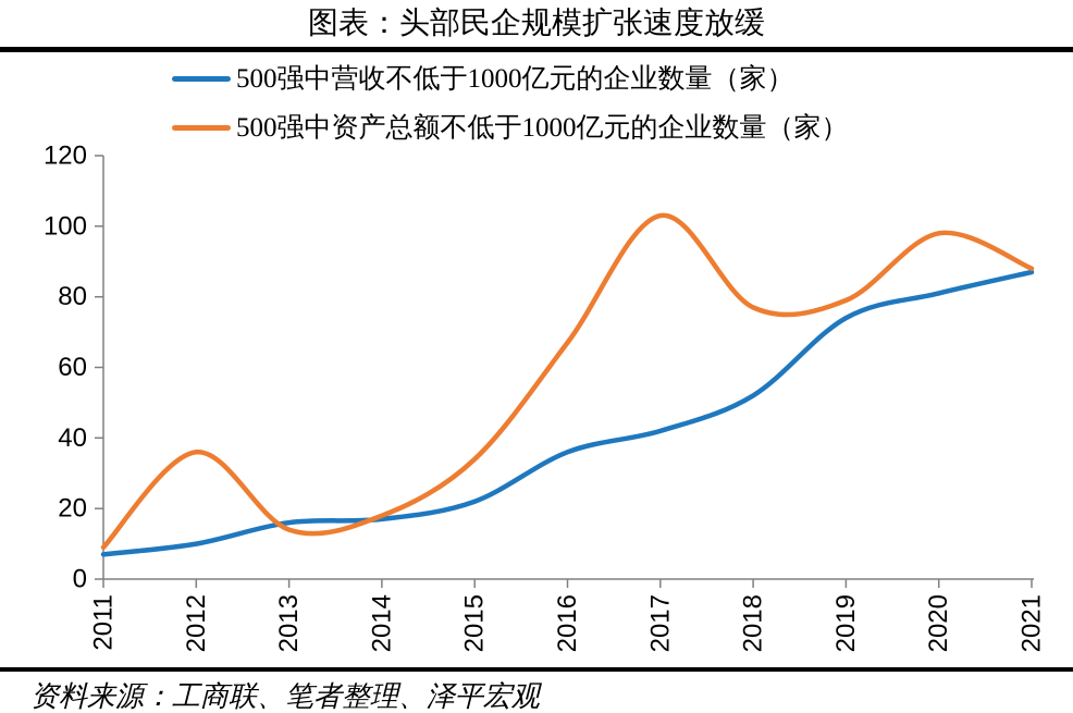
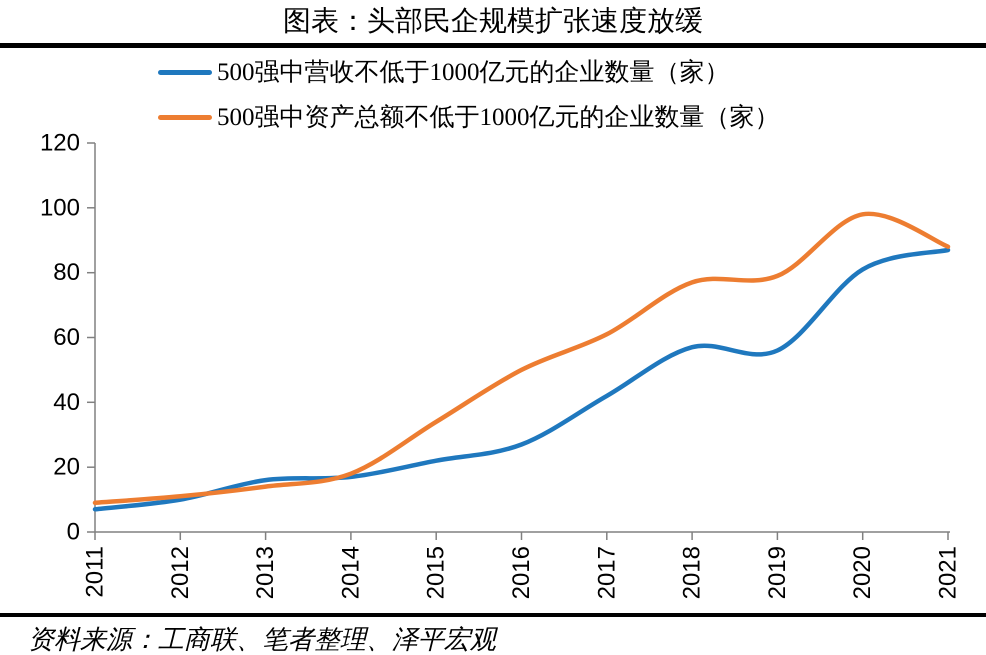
500强中资产总额不低于1000亿元的企业数量（家）/2012: 36 -> 11
500强中营收不低于1000亿元的企业数量（家）/2016: 36 -> 27
500强中资产总额不低于1000亿元的企业数量（家）/2016: 67 -> 50
500强中资产总额不低于1000亿元的企业数量（家）/2017: 103 -> 61
500强中营收不低于1000亿元的企业数量（家）/2018: 52 -> 57
500强中营收不低于1000亿元的企业数量（家）/2019: 74 -> 56
